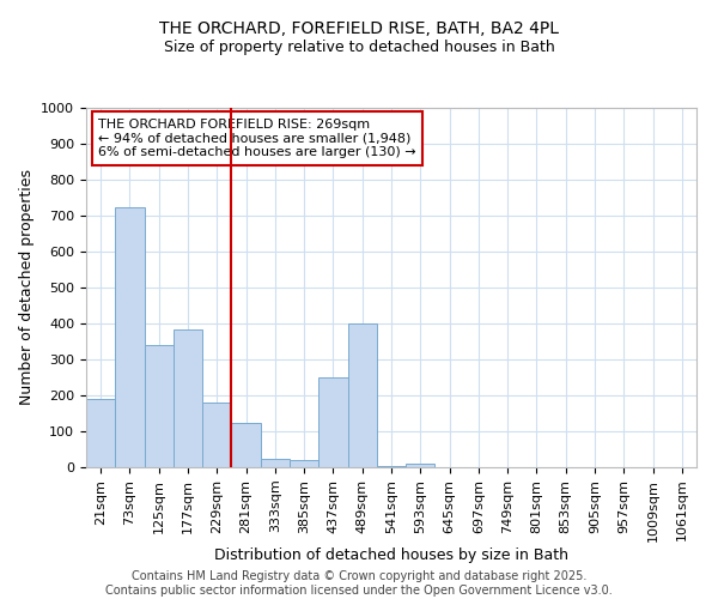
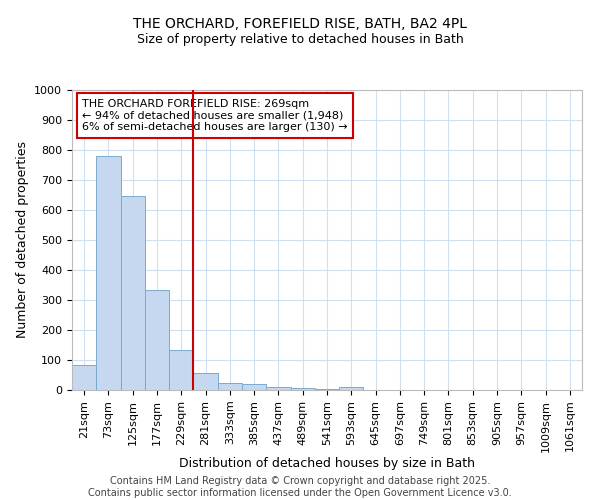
21sqm: 190 -> 83
73sqm: 725 -> 780
125sqm: 340 -> 648
177sqm: 385 -> 335
229sqm: 180 -> 133
281sqm: 125 -> 58
437sqm: 250 -> 10
489sqm: 400 -> 8
